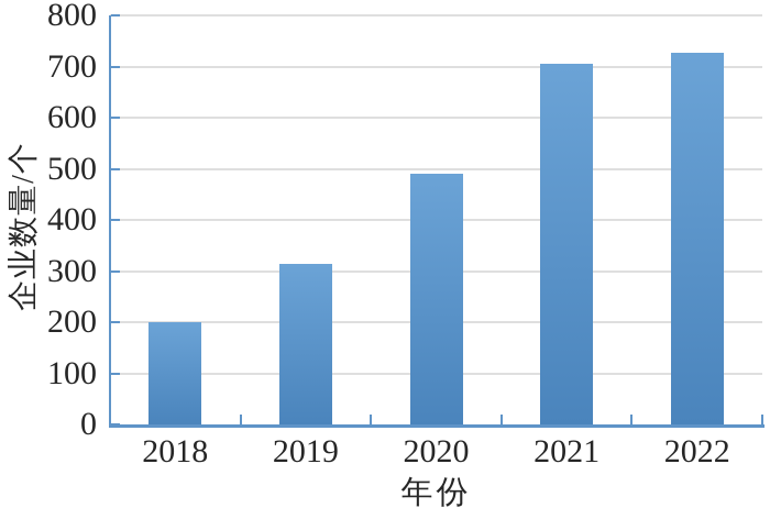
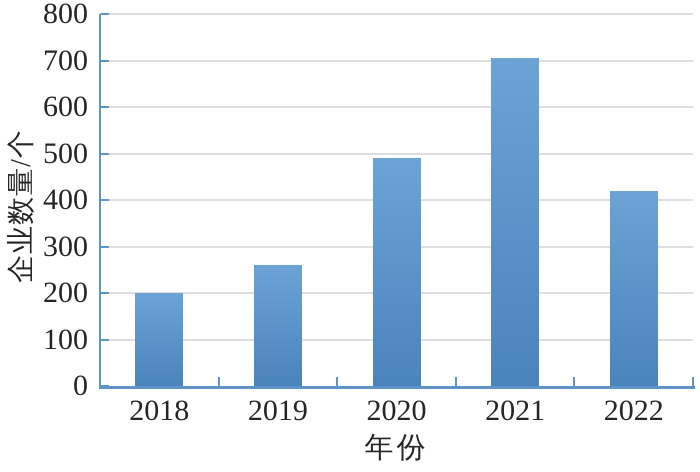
2019: 310 -> 260
2022: 730 -> 420
